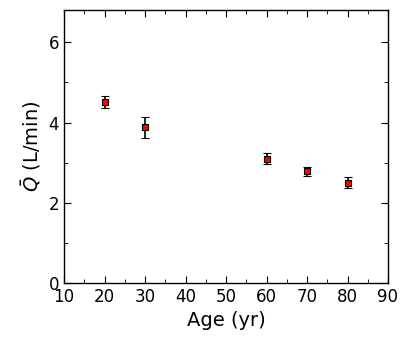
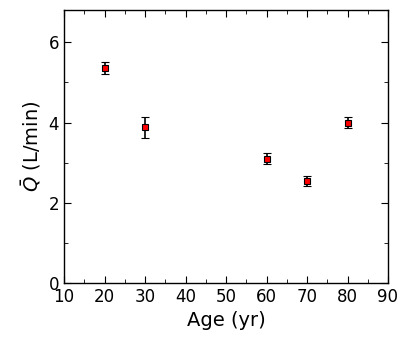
20: 4.50 -> 5.35
70: 2.78 -> 2.55
80: 2.50 -> 4.00
